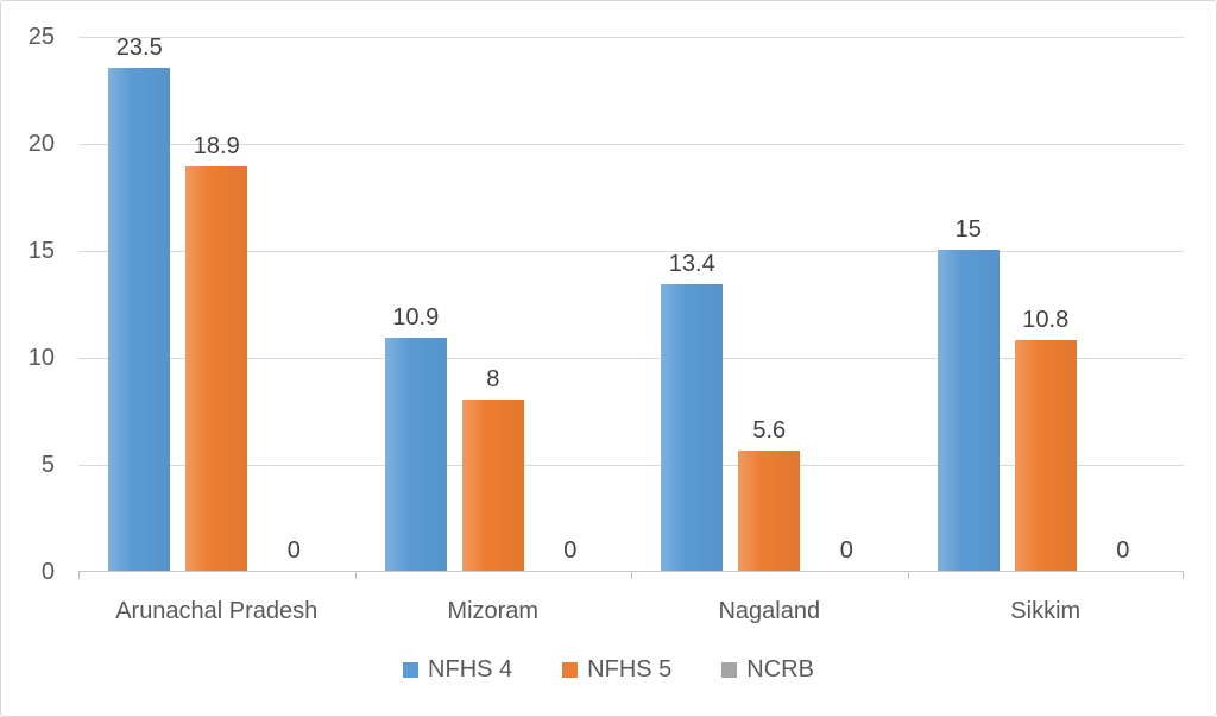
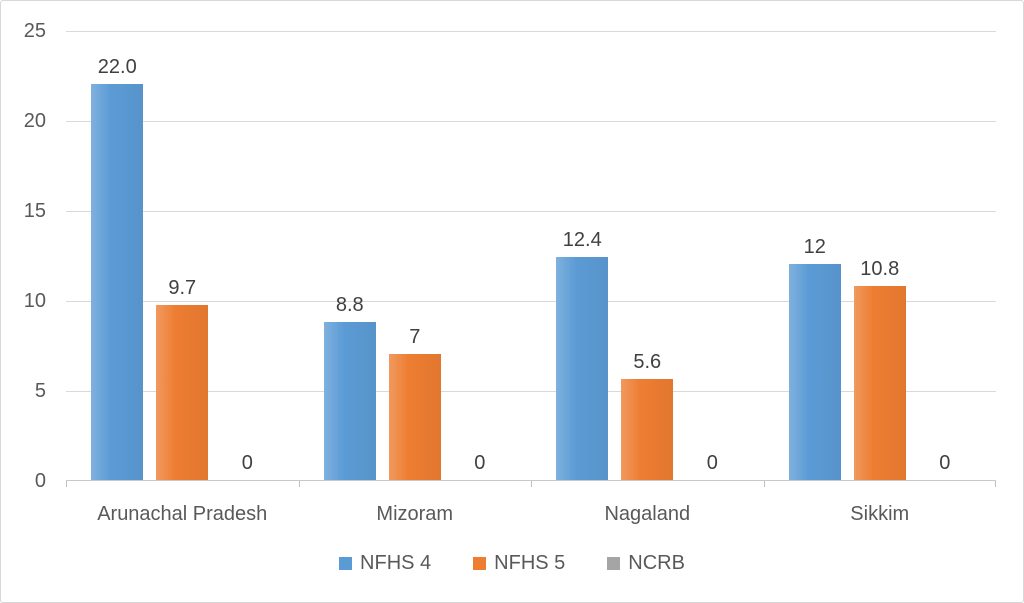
NFHS 4/Arunachal Pradesh: 23.5 -> 22.0
NFHS 5/Arunachal Pradesh: 18.9 -> 9.7
NFHS 4/Mizoram: 10.9 -> 8.8
NFHS 5/Mizoram: 8 -> 7
NFHS 4/Nagaland: 13.4 -> 12.4
NFHS 4/Sikkim: 15 -> 12
